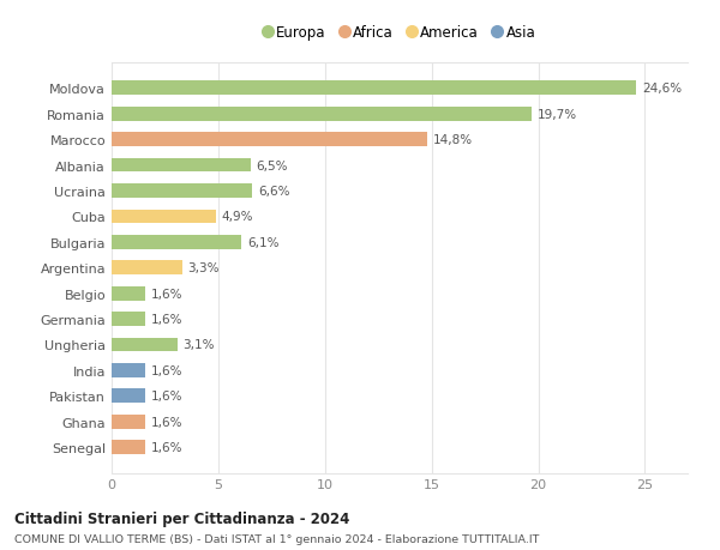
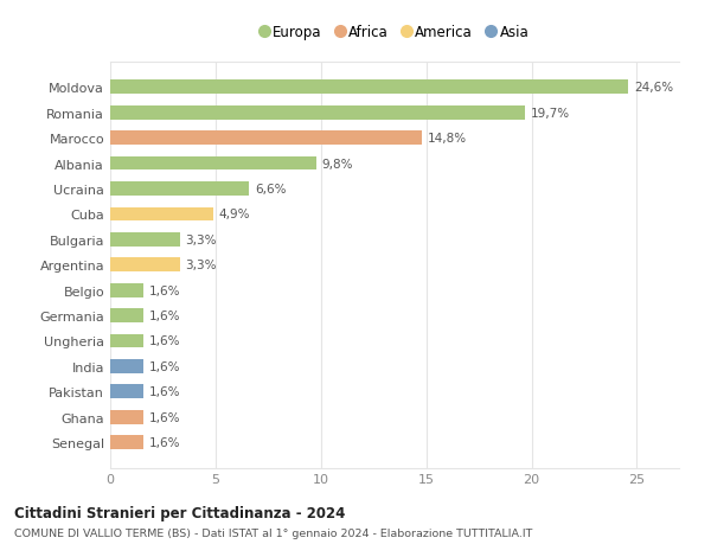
Albania: 6,5% -> 9,8%
Bulgaria: 6,1% -> 3,3%
Ungheria: 3,1% -> 1,6%
